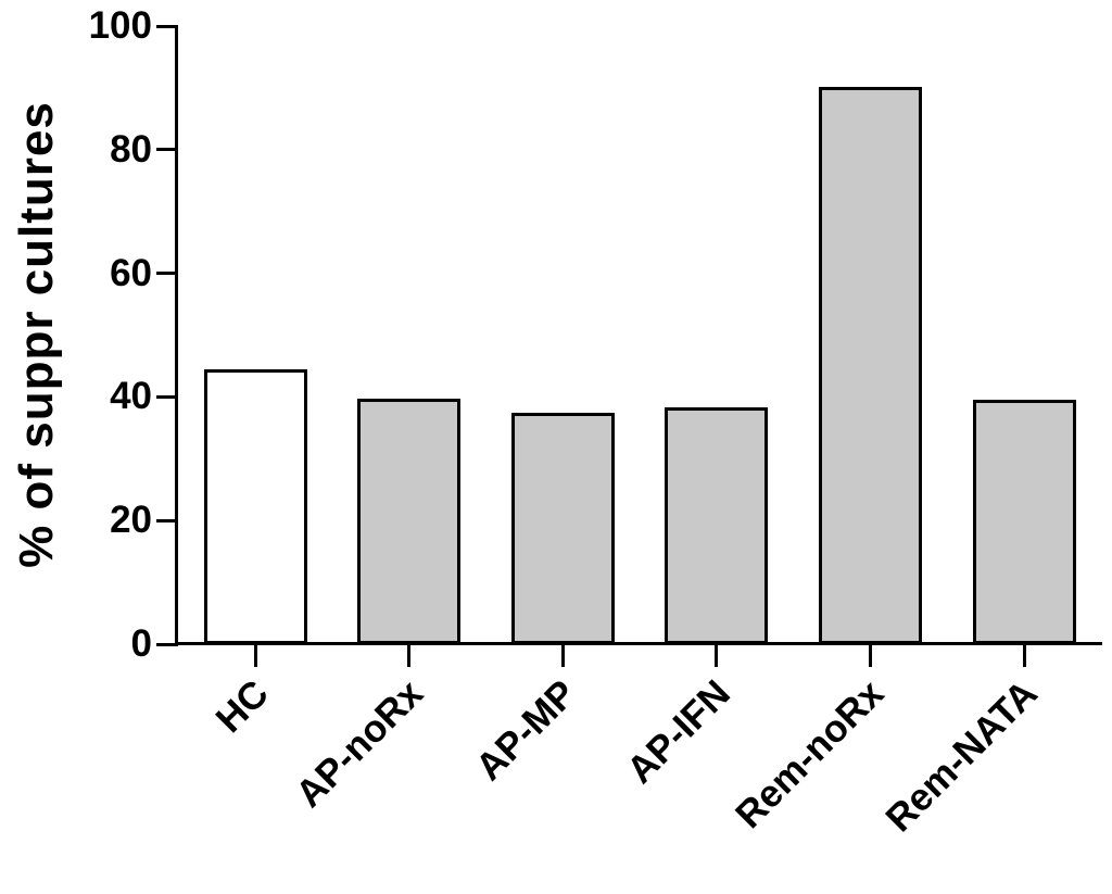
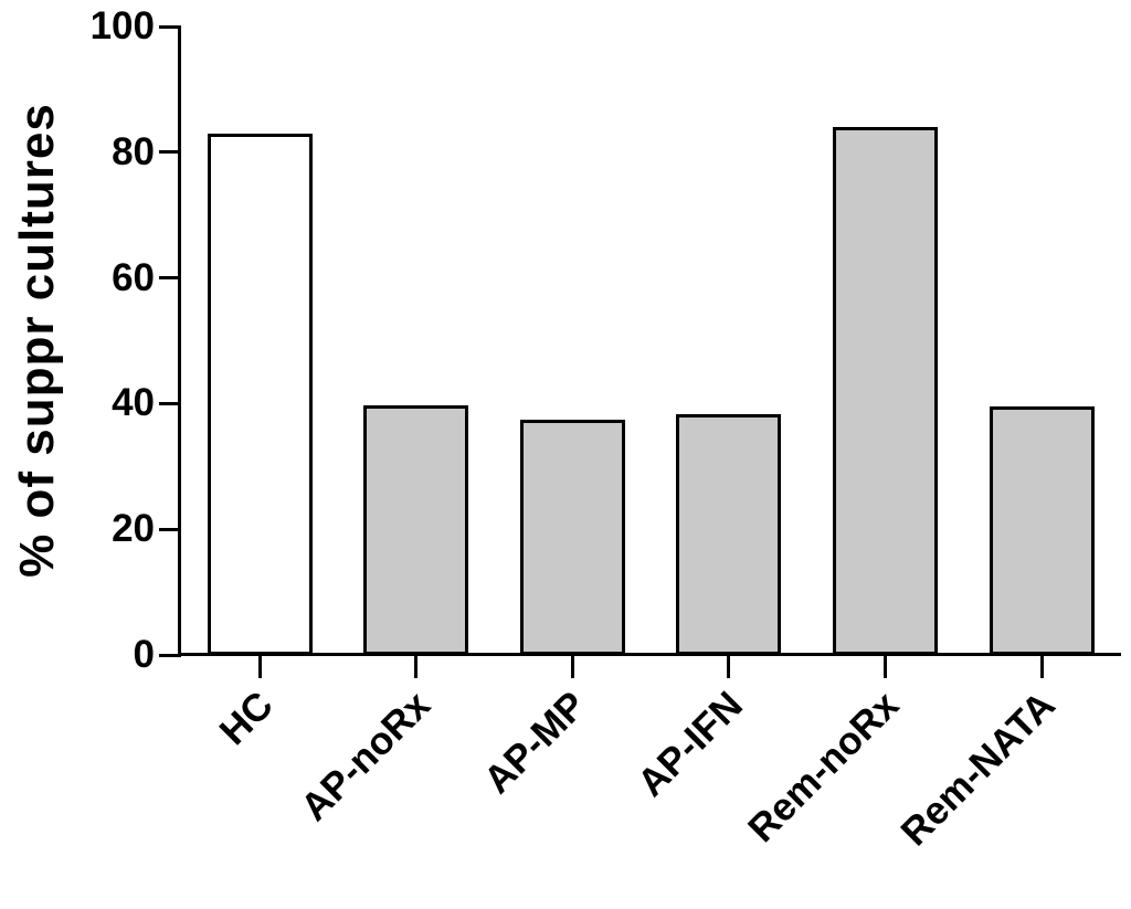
HC: 44 -> 83
Rem-noRx: 90 -> 84
